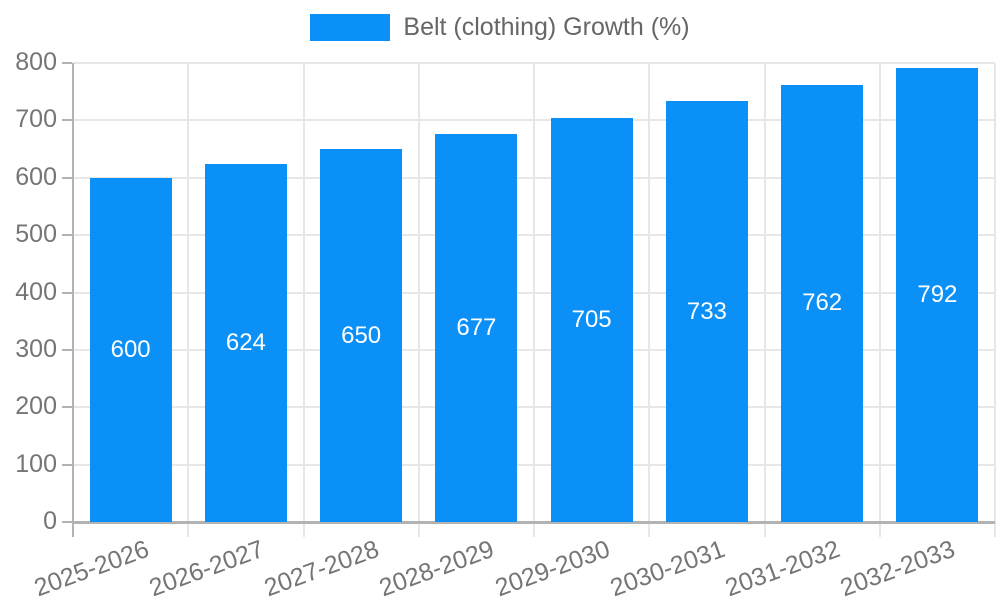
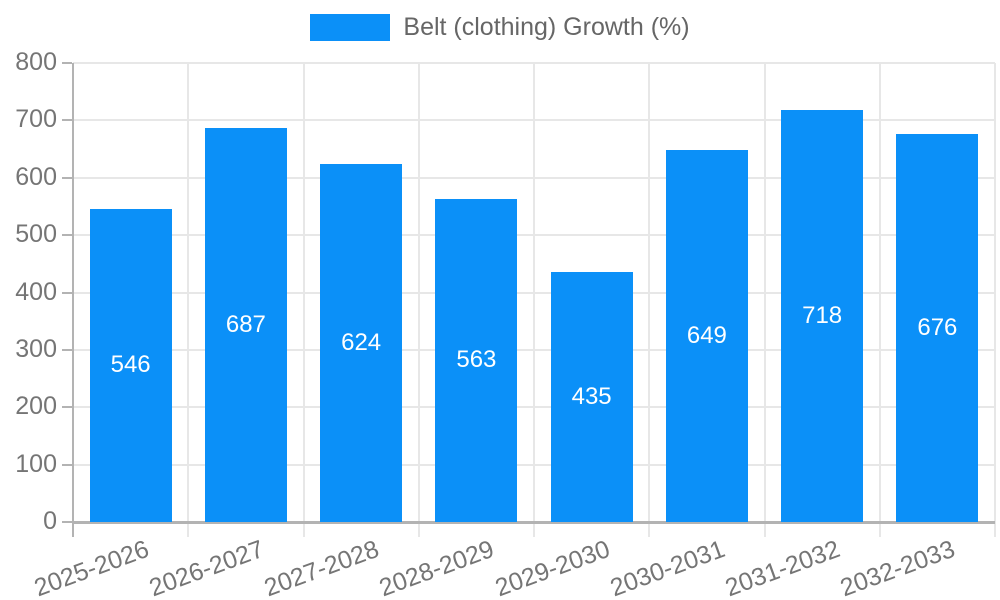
2025-2026: 600 -> 546
2026-2027: 624 -> 687
2027-2028: 650 -> 624
2028-2029: 677 -> 563
2029-2030: 705 -> 435
2030-2031: 733 -> 649
2031-2032: 762 -> 718
2032-2033: 792 -> 676
